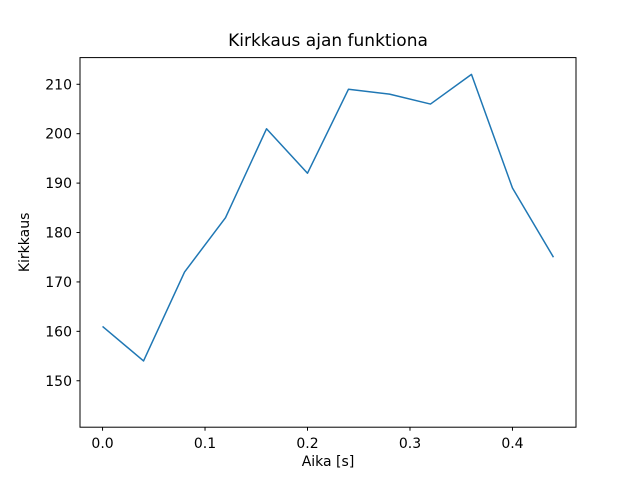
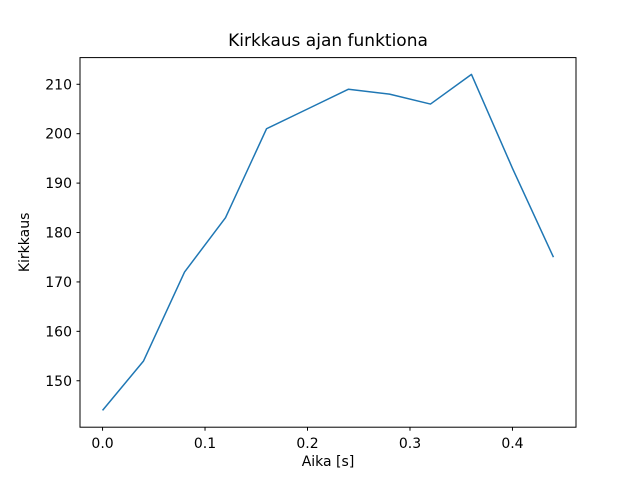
0.0: 161 -> 144
0.2: 192 -> 205
0.4: 189 -> 193
